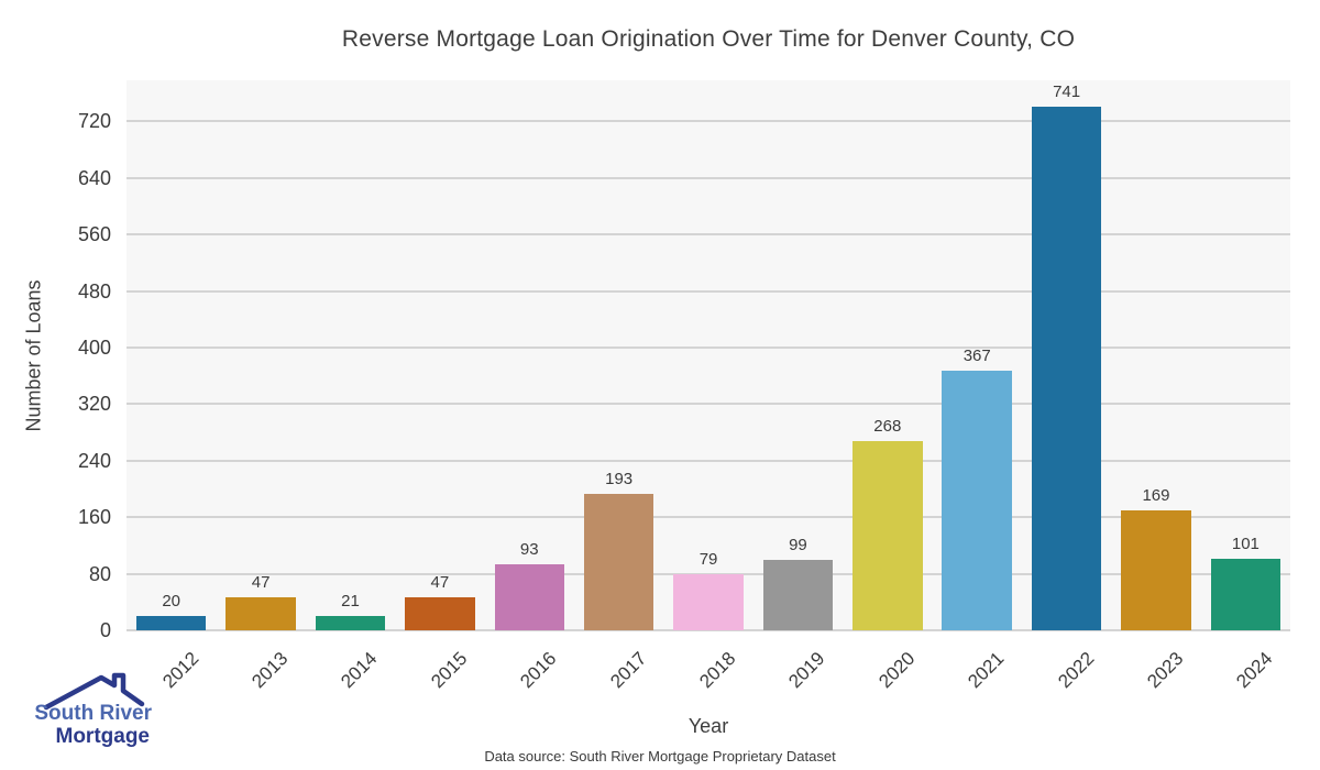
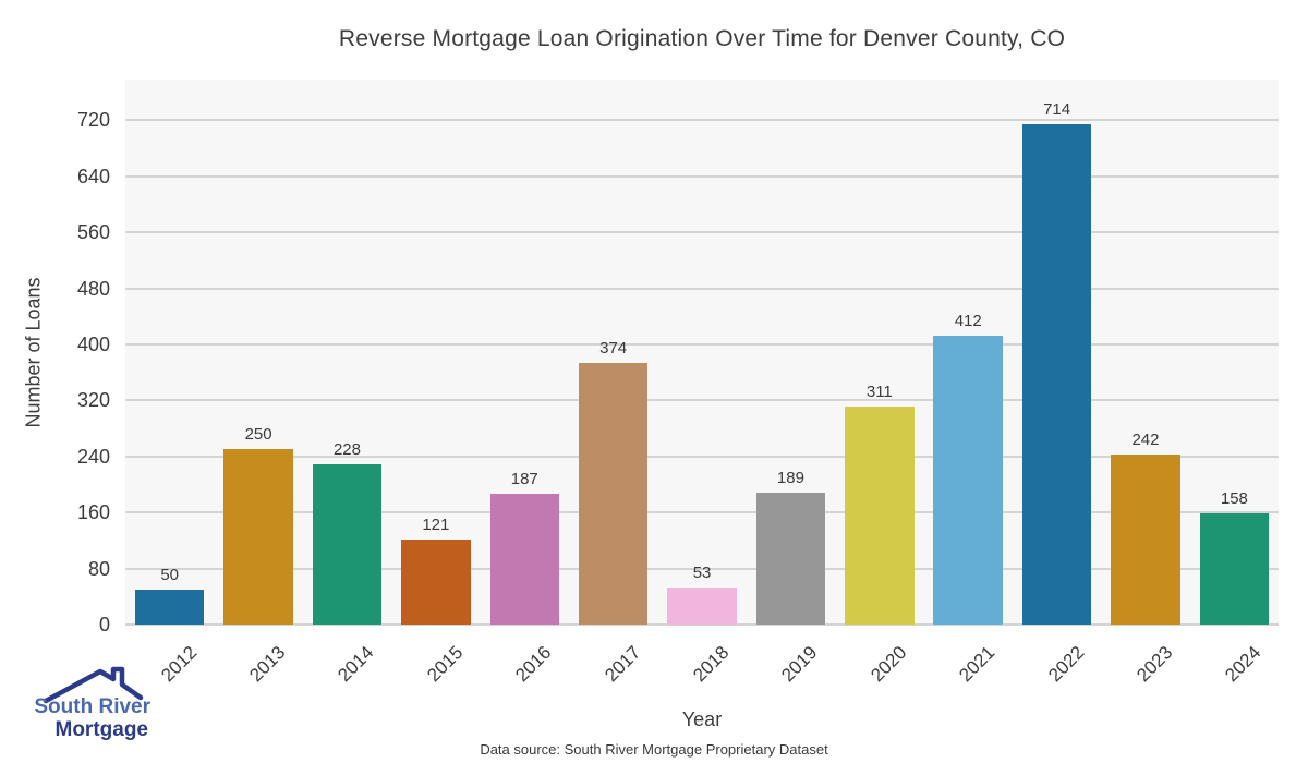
2012: 20 -> 50
2013: 47 -> 250
2014: 21 -> 228
2015: 47 -> 121
2016: 93 -> 187
2017: 193 -> 374
2018: 79 -> 53
2019: 99 -> 189
2020: 268 -> 311
2021: 367 -> 412
2022: 741 -> 714
2023: 169 -> 242
2024: 101 -> 158
